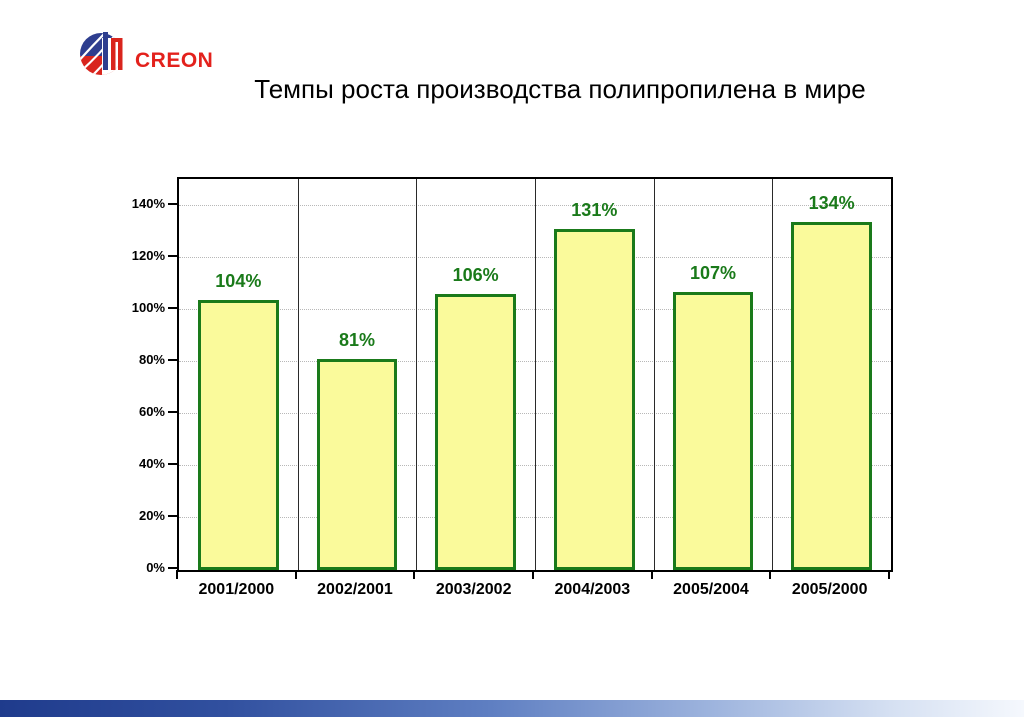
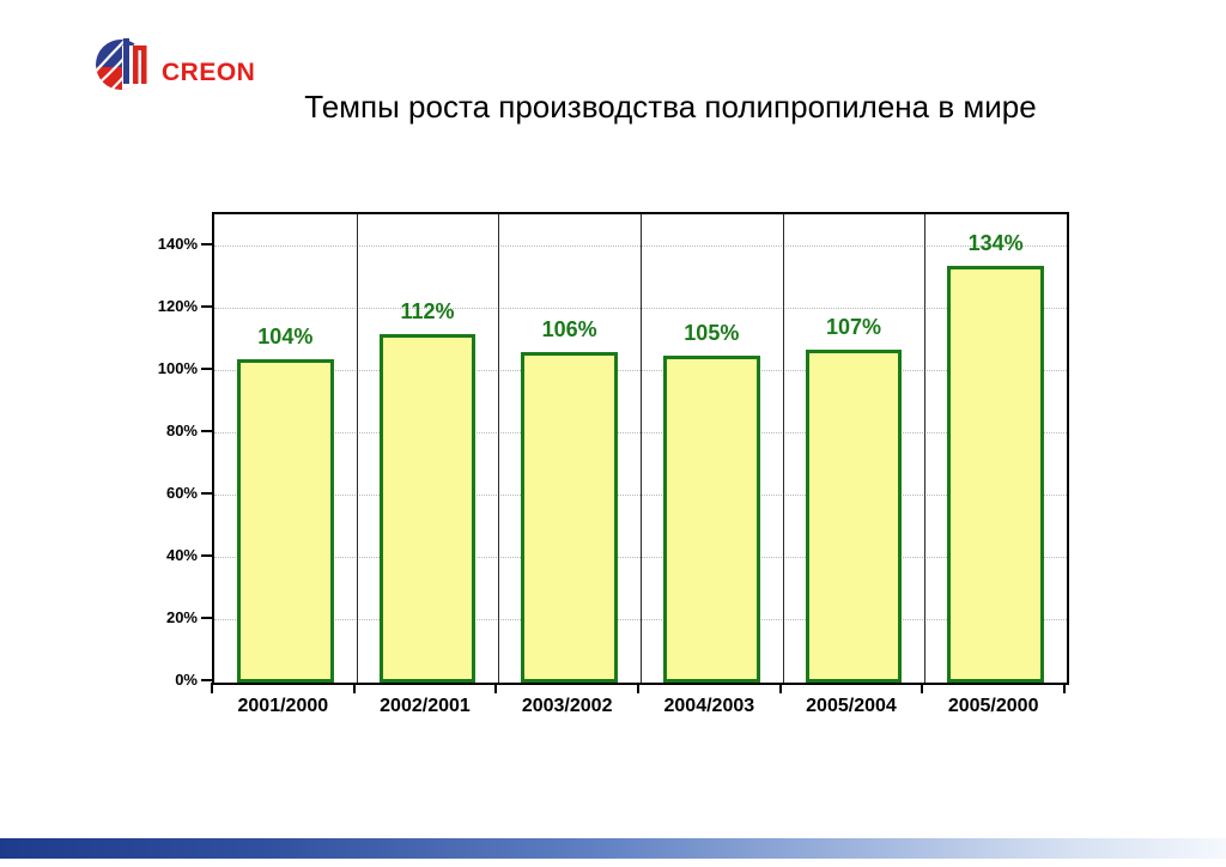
2002/2001: 81% -> 112%
2004/2003: 131% -> 105%
